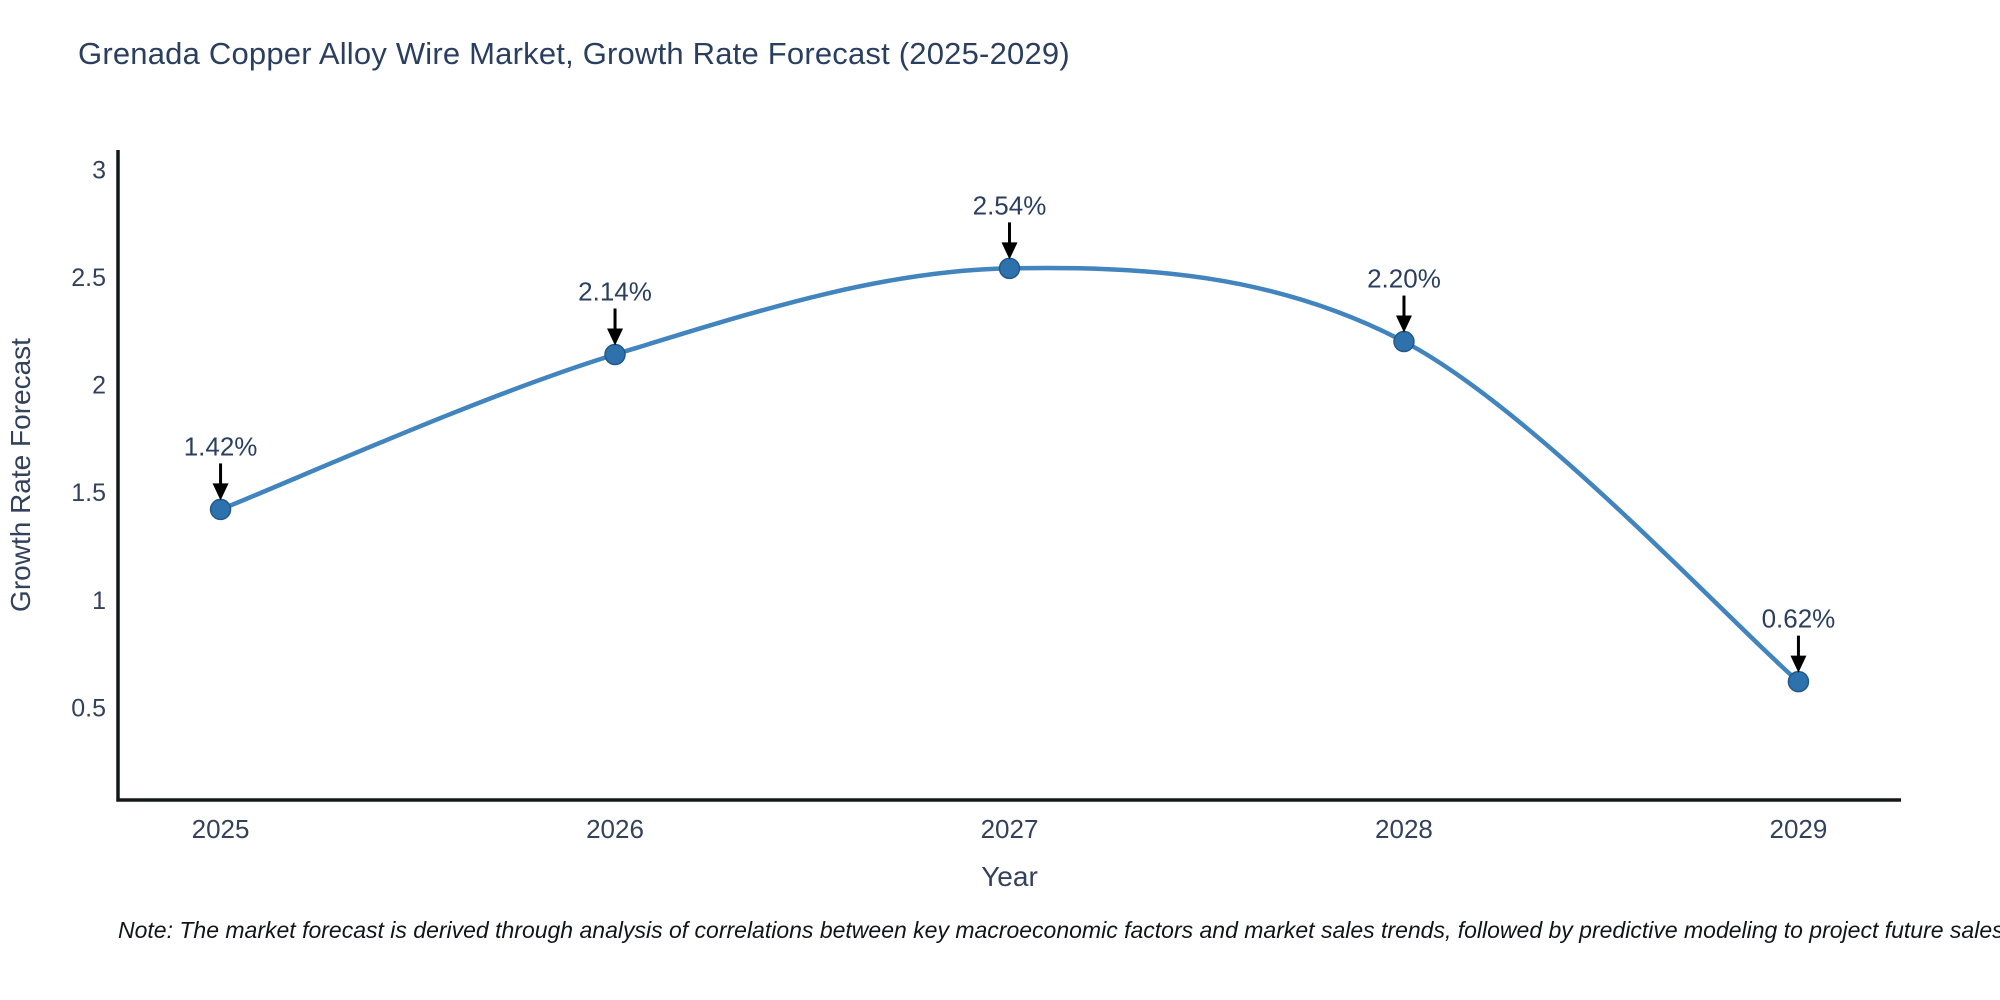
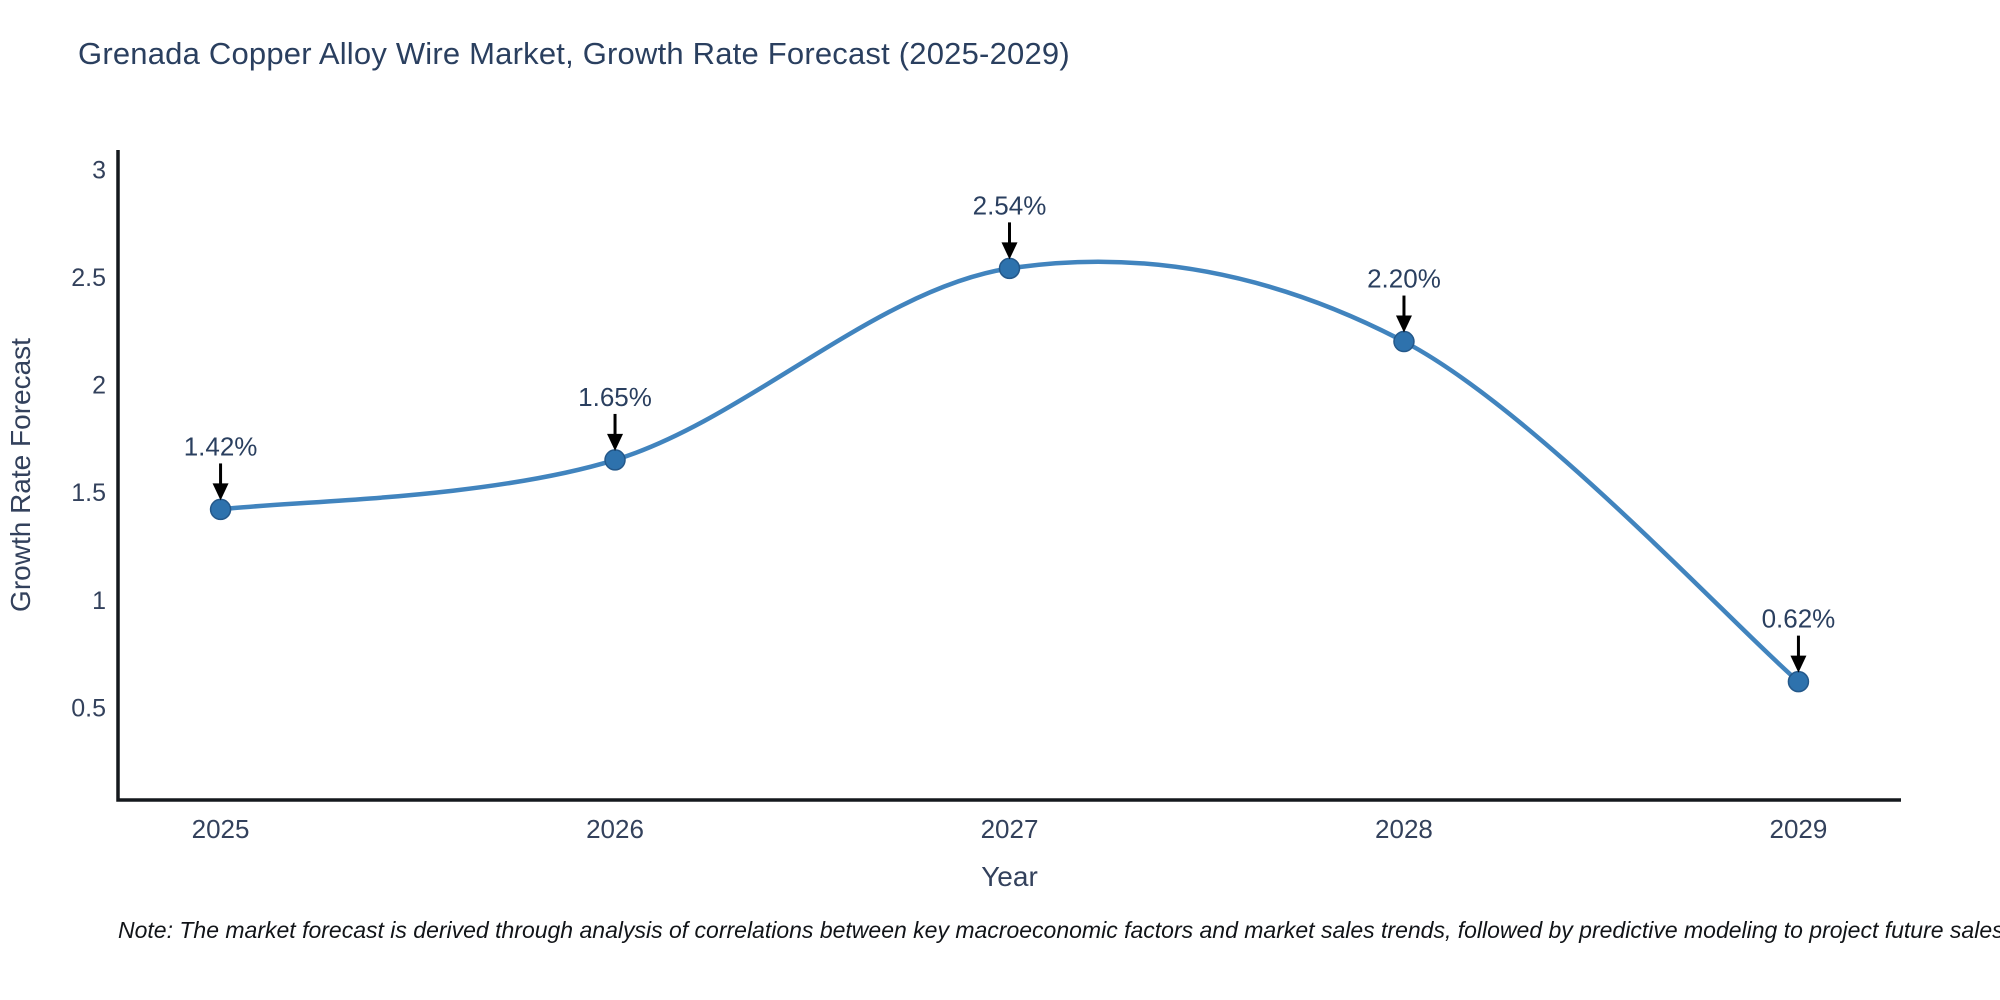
2026: 2.14% -> 1.65%
